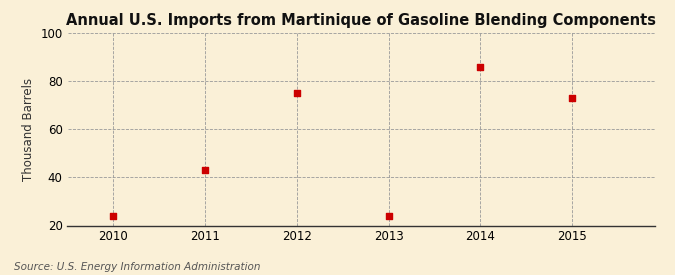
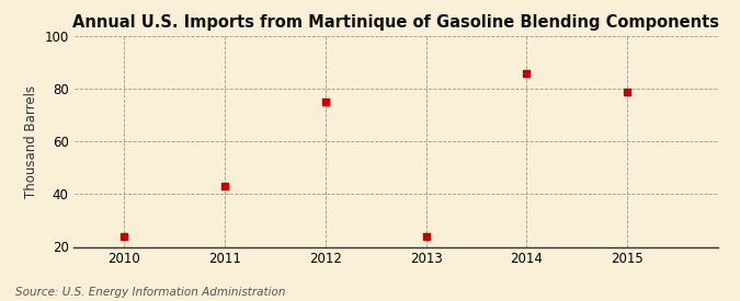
2015: 73 -> 79
